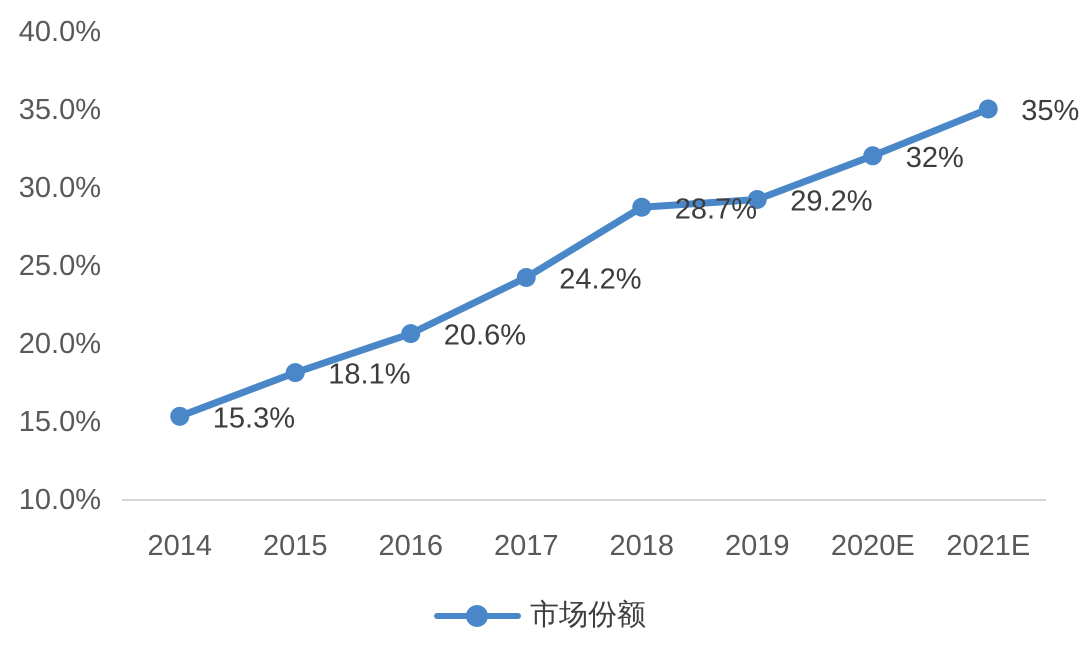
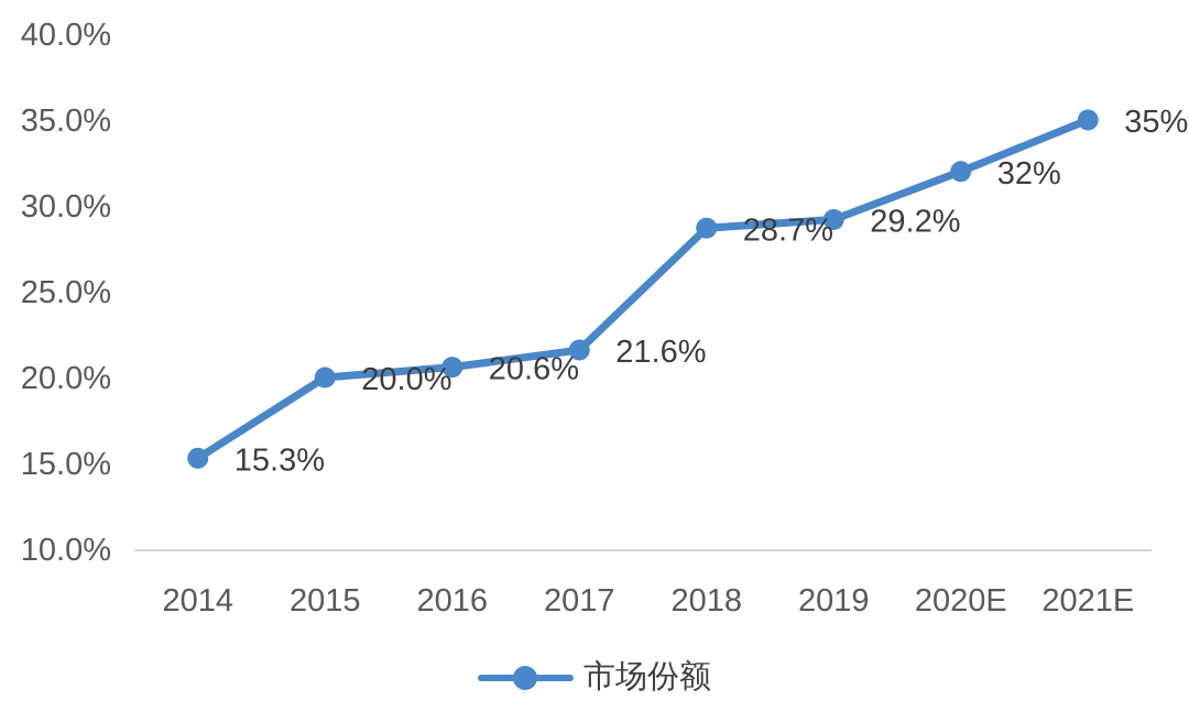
2015: 18.1% -> 20.0%
2017: 24.2% -> 21.6%
